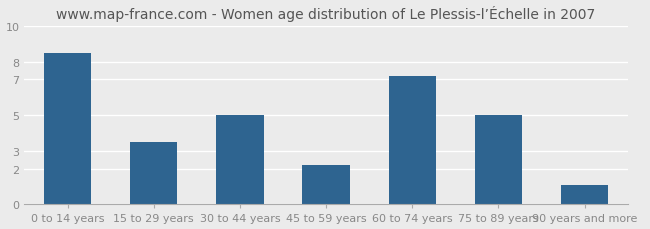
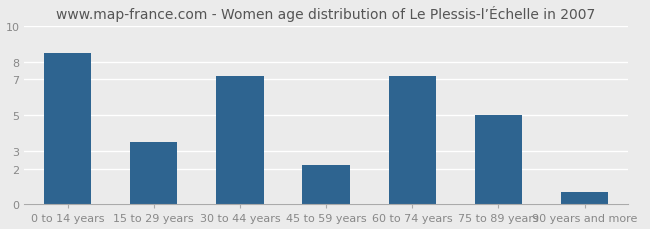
30 to 44 years: 5.0 -> 7.2
90 years and more: 1.1 -> 0.7
